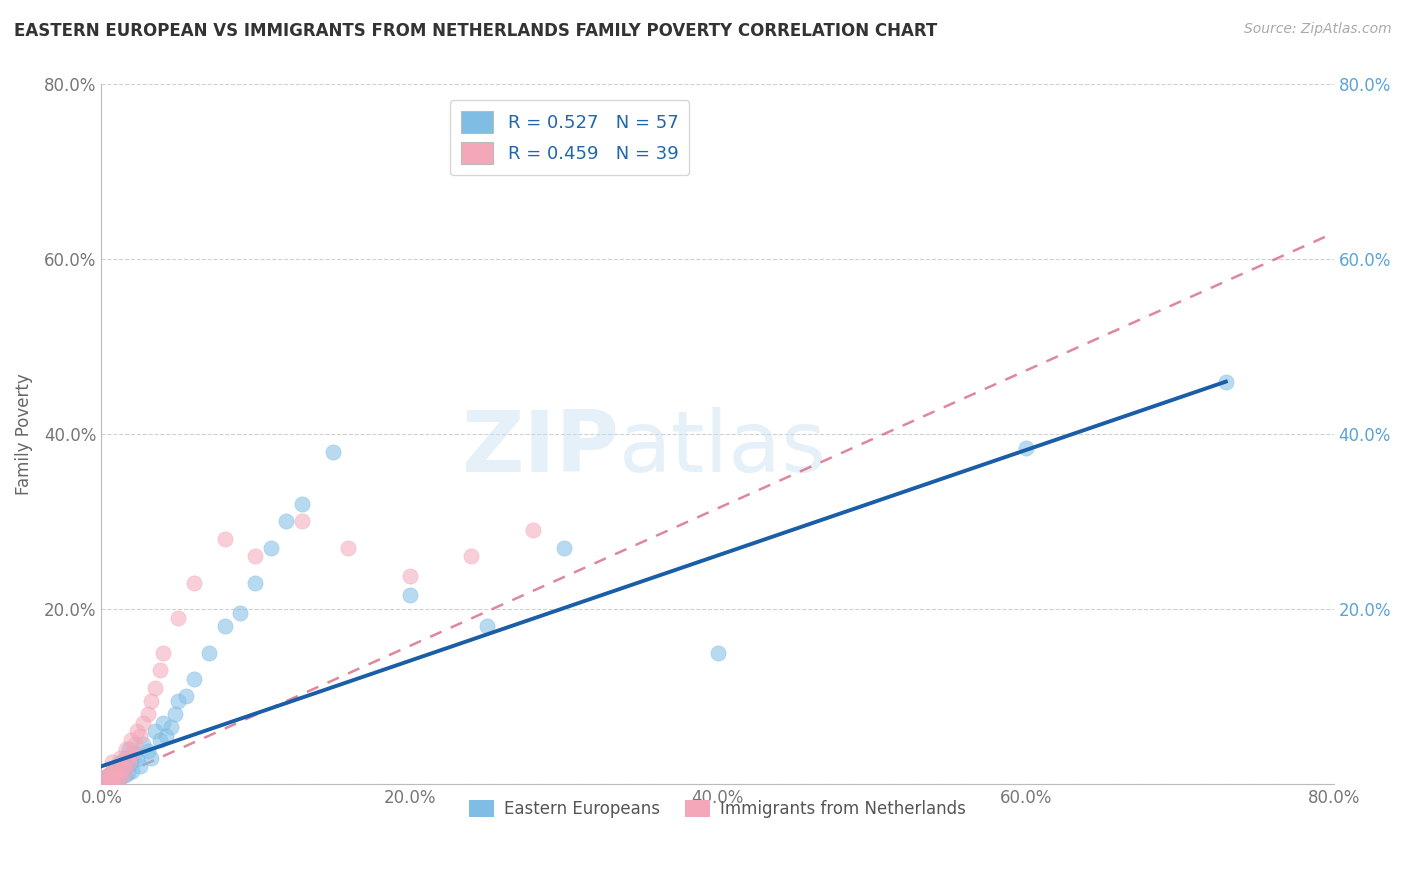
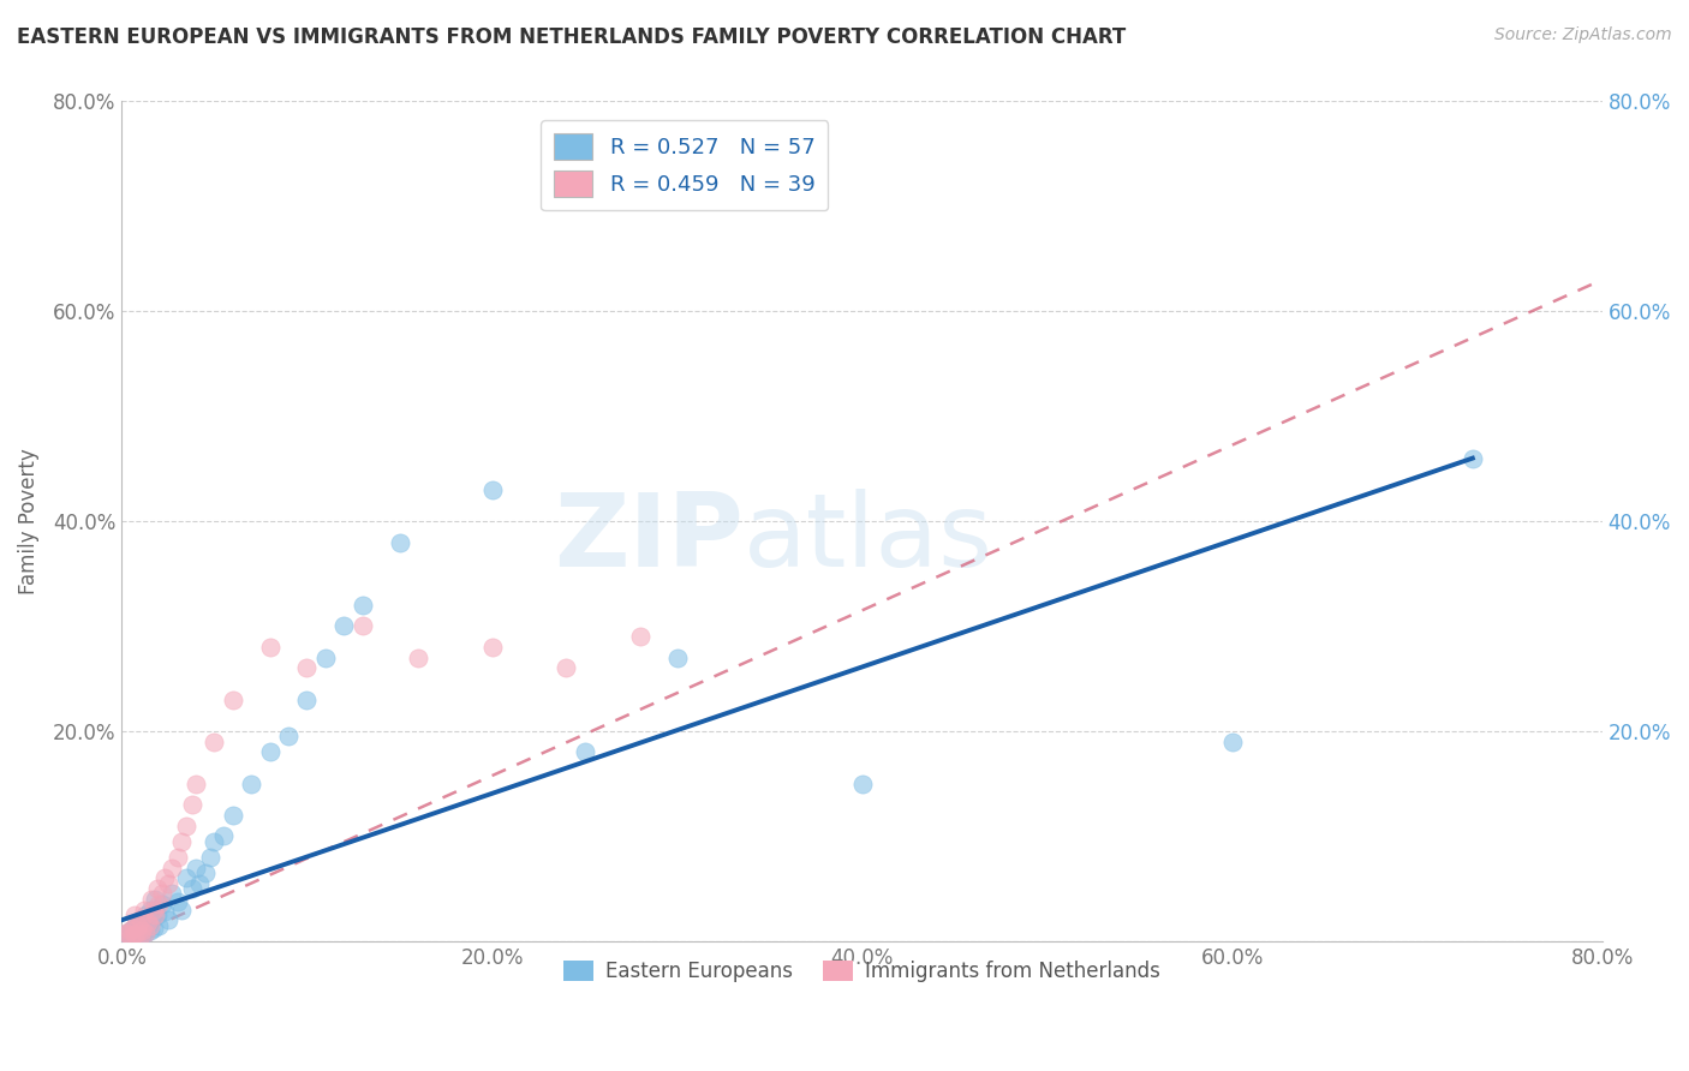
Eastern Europeans/20.0%: 21.6% -> 43.0%
Immigrants from Netherlands/20.0%: 23.8% -> 28.0%
Eastern Europeans/60.0%: 38.4% -> 19.0%
